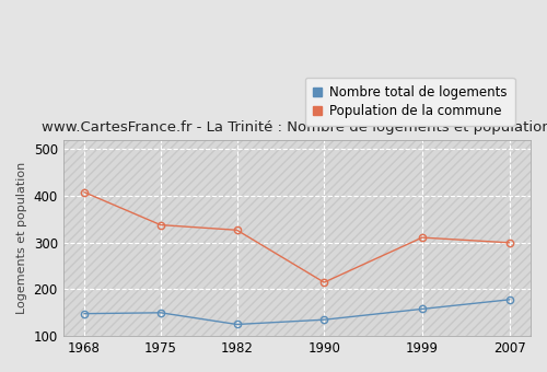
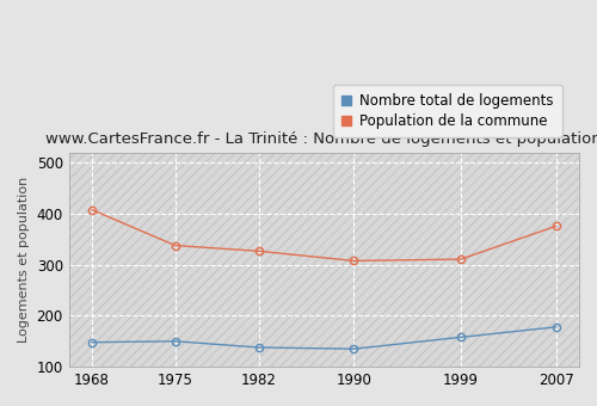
Nombre total de logements/1982: 125 -> 138
Population de la commune/1990: 215 -> 308
Population de la commune/2007: 300 -> 376
